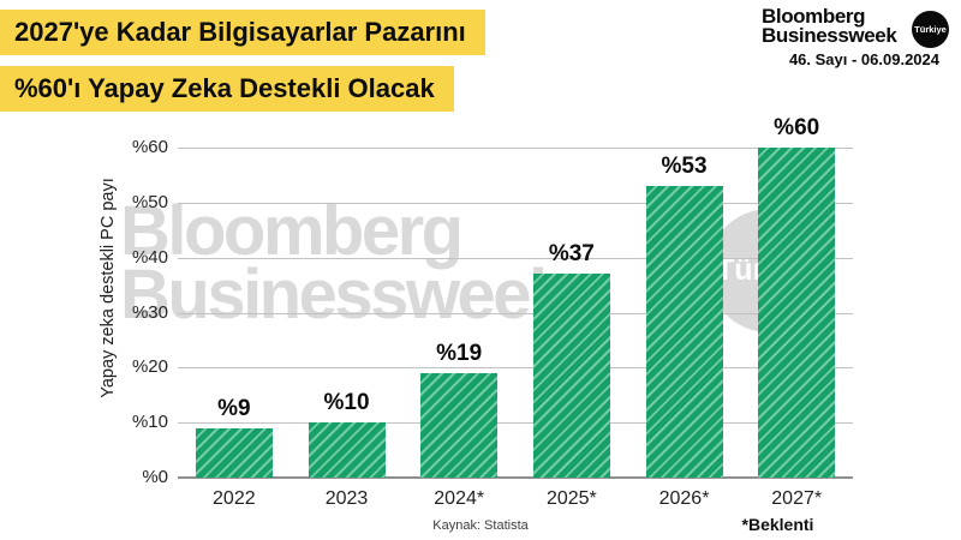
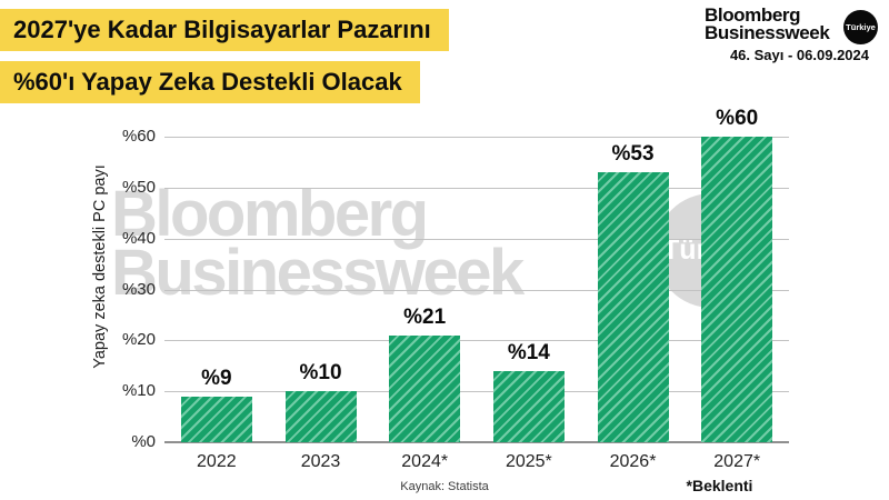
2024*: 19 -> 21
2025*: 37 -> 14
